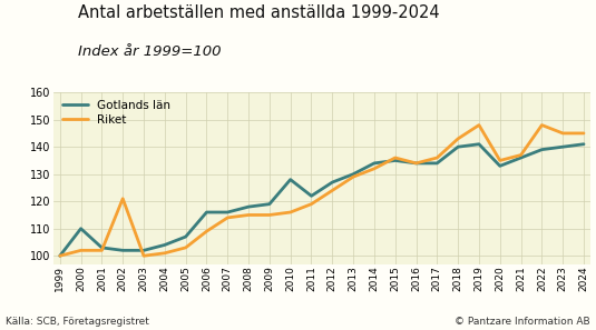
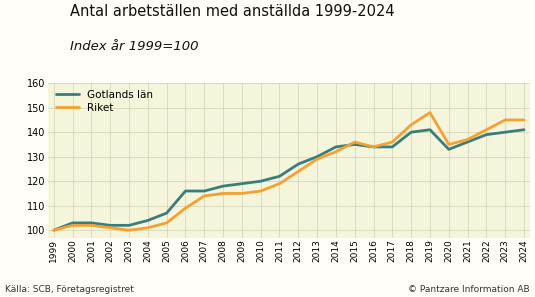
Gotlands län/2000: 110 -> 103
Riket/2002: 121 -> 101
Gotlands län/2010: 128 -> 120
Riket/2022: 148 -> 141
